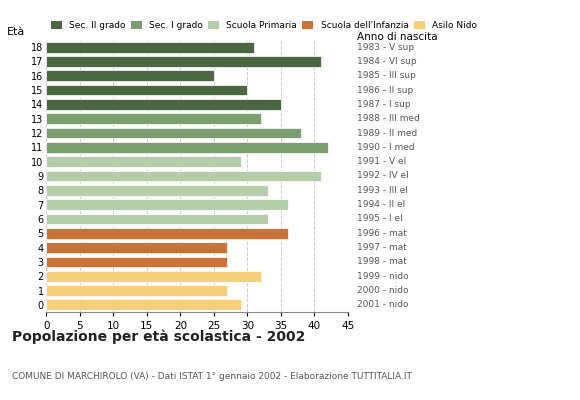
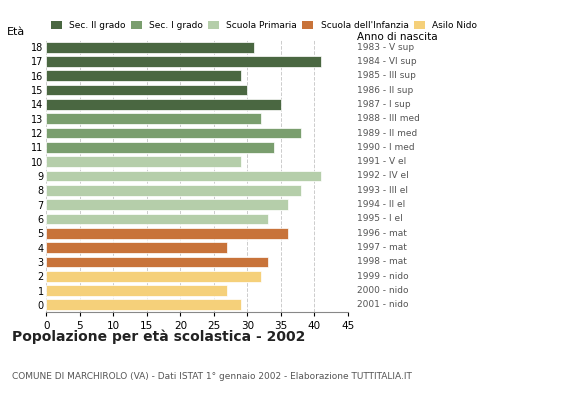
16: 25 -> 29
11: 42 -> 34
8: 33 -> 38
3: 27 -> 33
